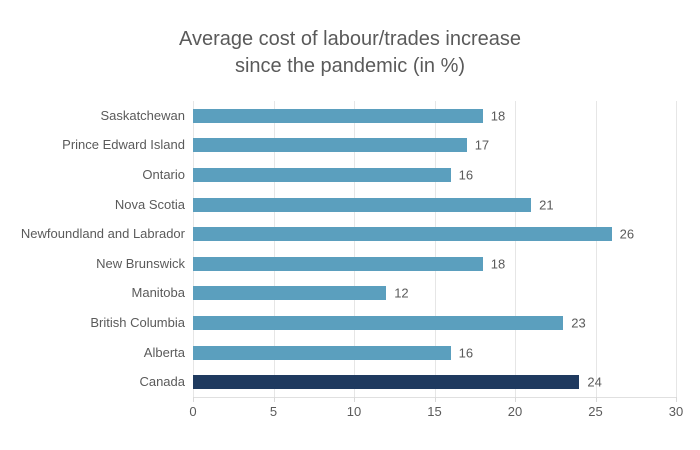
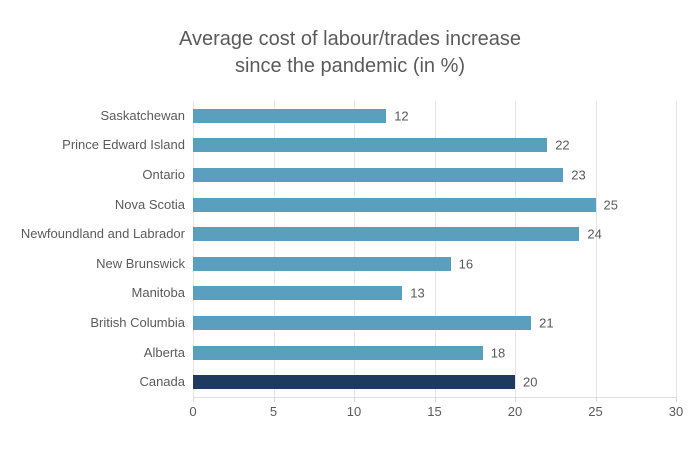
Saskatchewan: 18 -> 12
Prince Edward Island: 17 -> 22
Ontario: 16 -> 23
Nova Scotia: 21 -> 25
Newfoundland and Labrador: 26 -> 24
New Brunswick: 18 -> 16
Manitoba: 12 -> 13
British Columbia: 23 -> 21
Alberta: 16 -> 18
Canada: 24 -> 20
